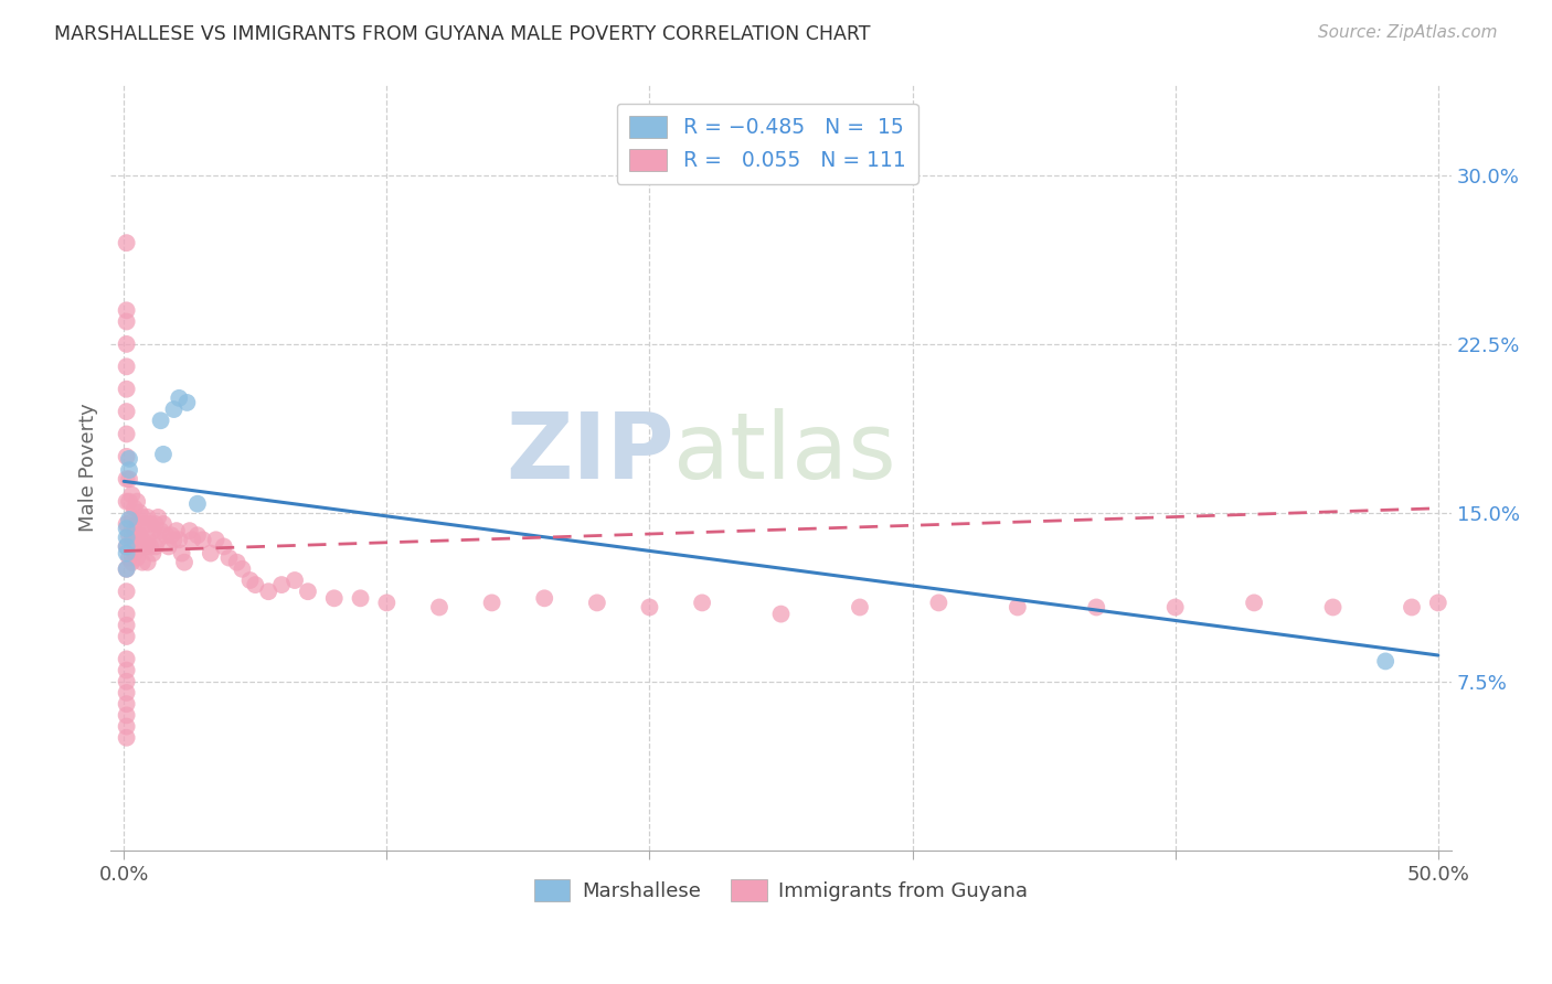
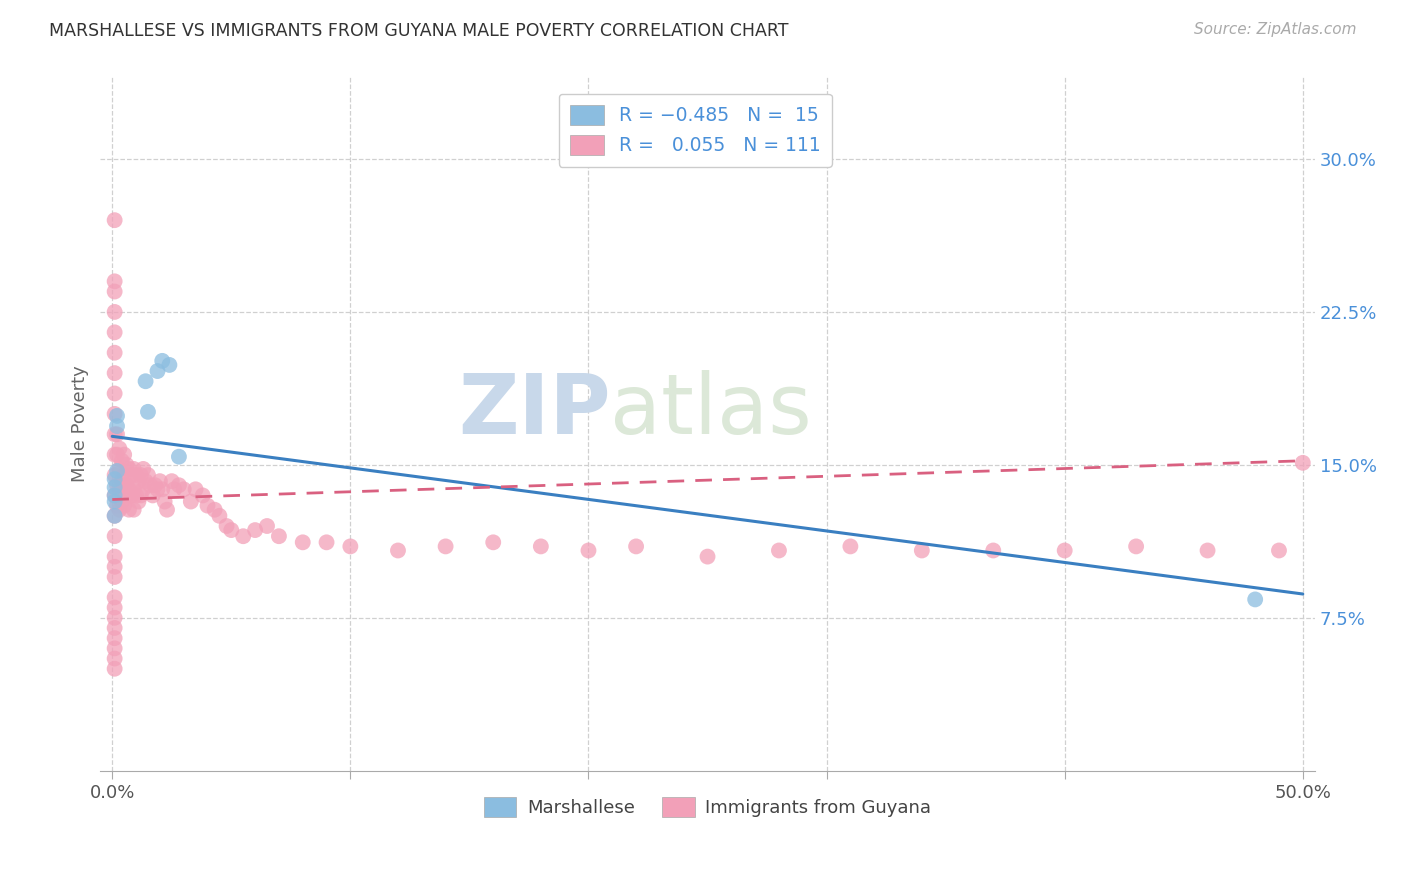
Immigrants from Guyana/50.0%: 11.0% -> 15.1%
